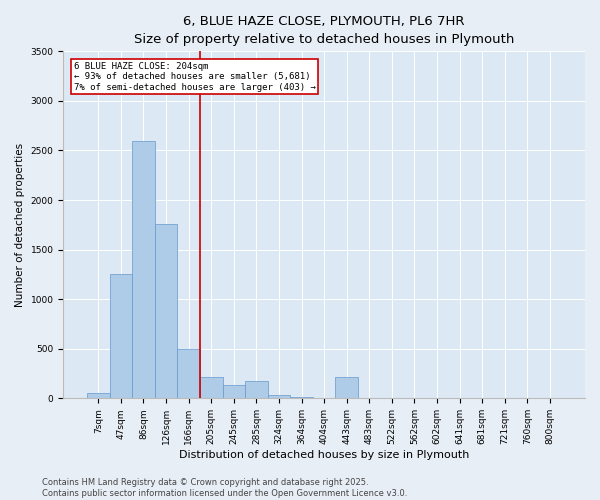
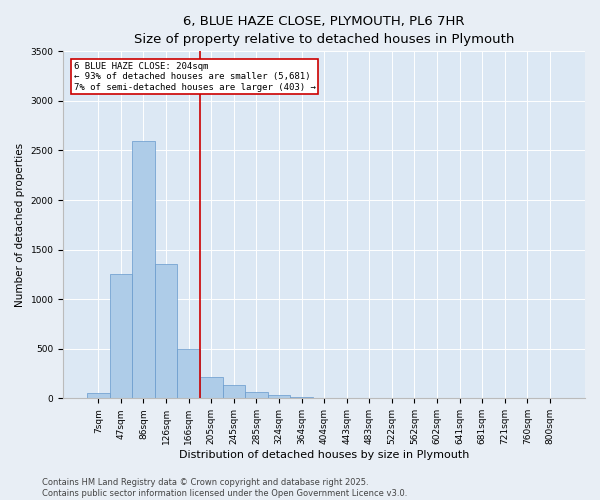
126sqm: 1760 -> 1350
285sqm: 180 -> 60
443sqm: 220 -> 0
